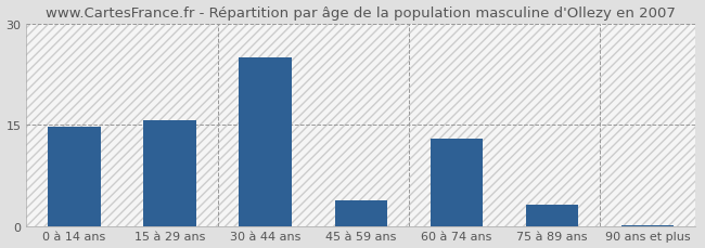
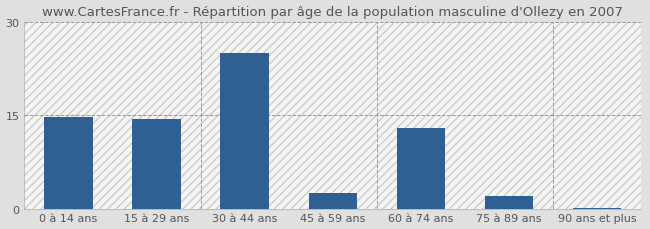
15 à 29 ans: 15.6 -> 14.3
45 à 59 ans: 3.8 -> 2.5
75 à 89 ans: 3.2 -> 2.0
